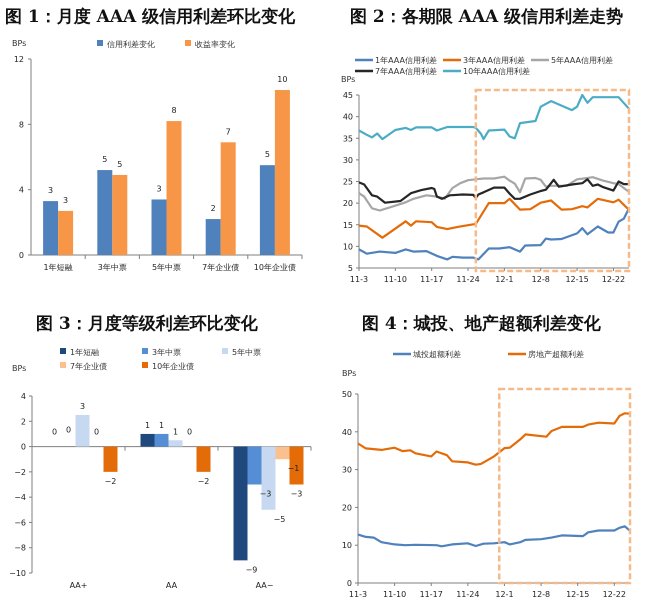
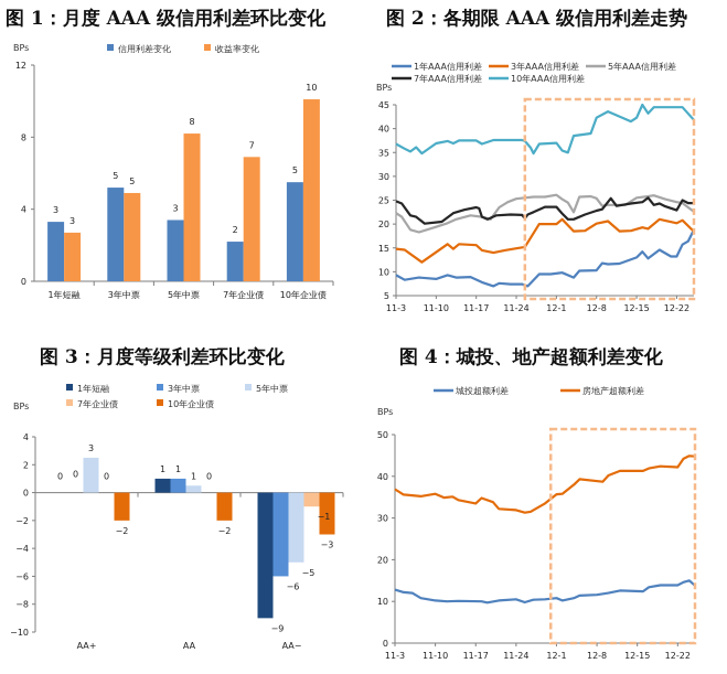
图 3：月度等级利差环比变化/3年中票/AA−: −3 -> −6
